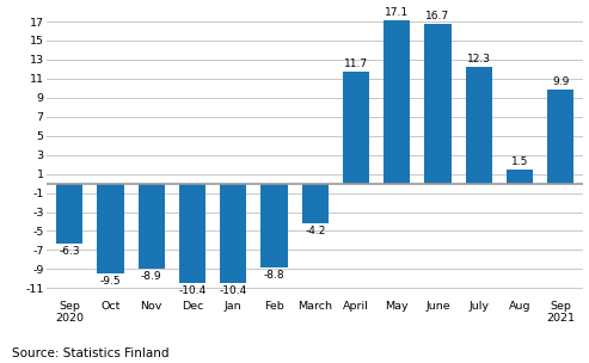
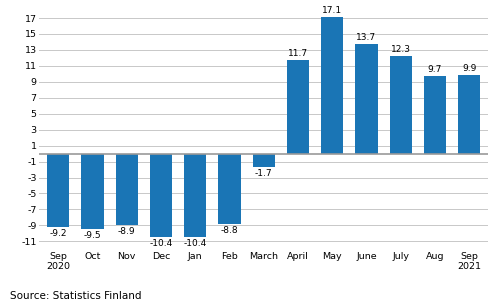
Sep 2020: -6.3 -> -9.2
March: -4.2 -> -1.7
June: 16.7 -> 13.7
Aug: 1.5 -> 9.7
